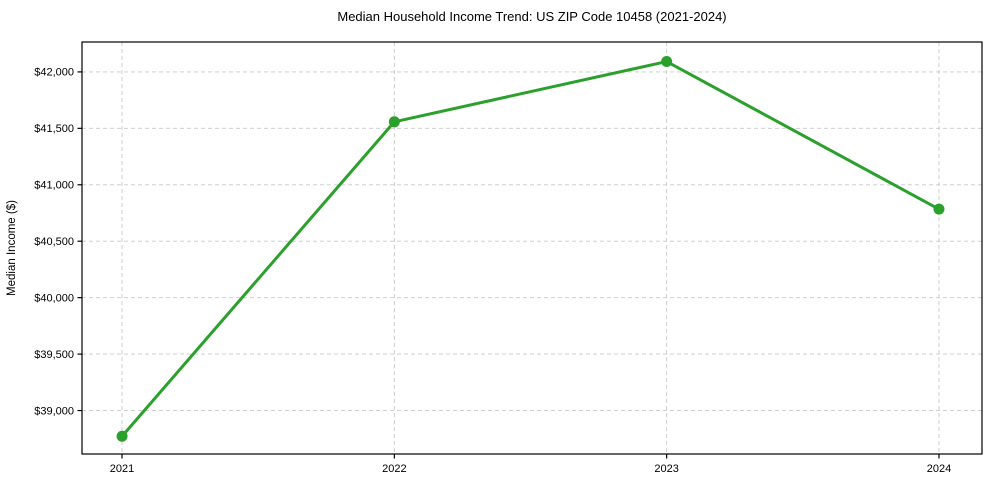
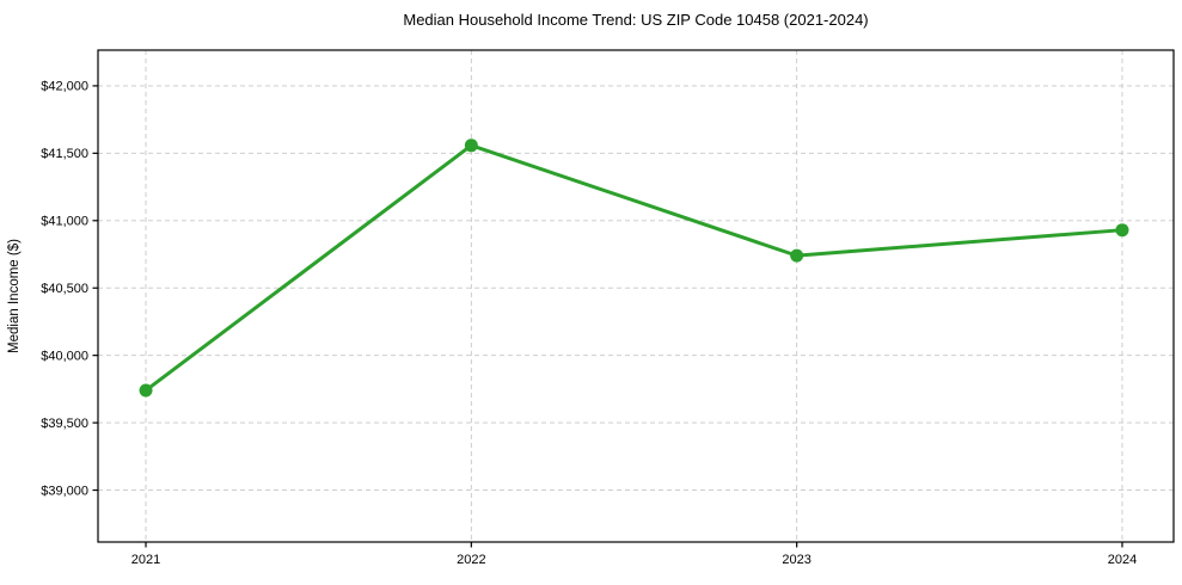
2021: $38770 -> $39740
2023: $42090 -> $40740
2024: $40780 -> $40930
